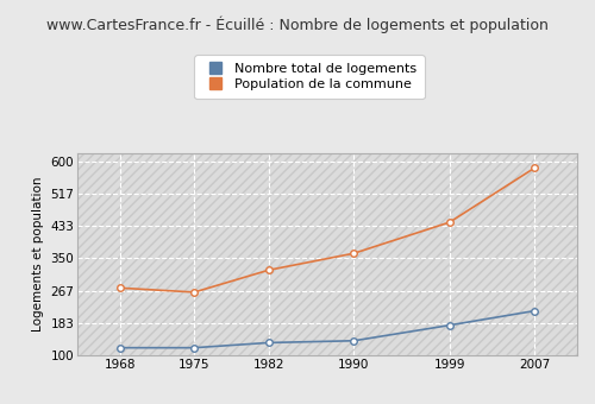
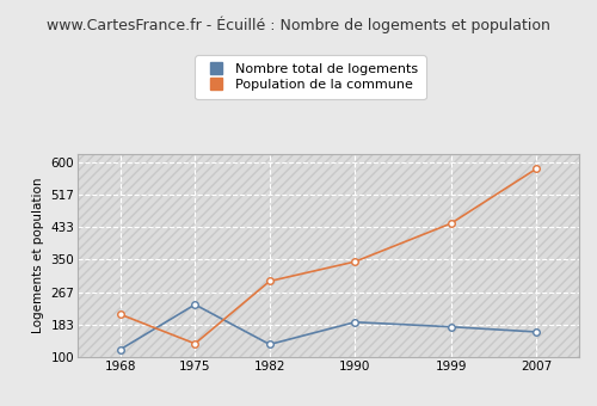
Population de la commune/1968: 274 -> 210
Nombre total de logements/1975: 120 -> 235
Population de la commune/1975: 263 -> 135
Population de la commune/1982: 320 -> 295
Nombre total de logements/1990: 138 -> 190
Population de la commune/1990: 363 -> 345
Nombre total de logements/2007: 215 -> 165
